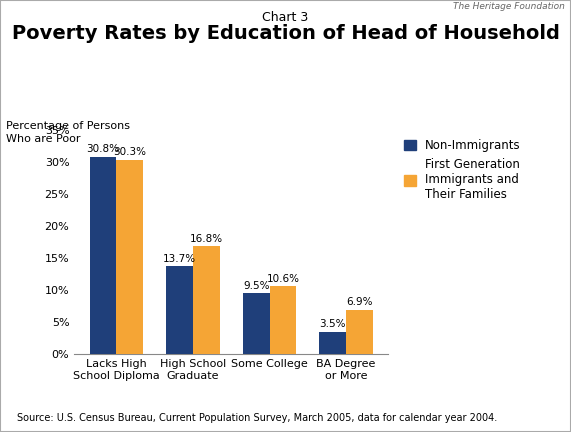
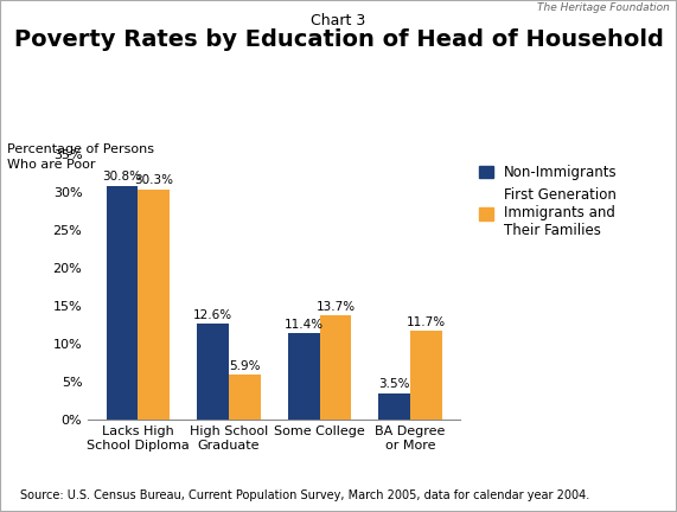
Non-Immigrants/High School Graduate: 13.7% -> 12.6%
First Generation Immigrants and Their Families/High School Graduate: 16.8% -> 5.9%
Non-Immigrants/Some College: 9.5% -> 11.4%
First Generation Immigrants and Their Families/Some College: 10.6% -> 13.7%
First Generation Immigrants and Their Families/BA Degree or More: 6.9% -> 11.7%
